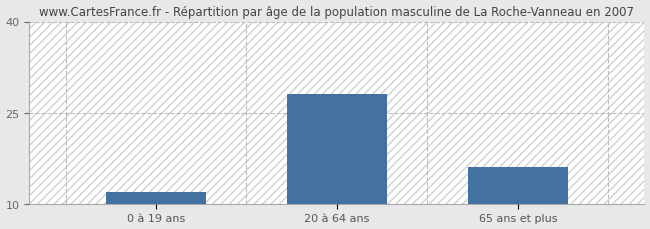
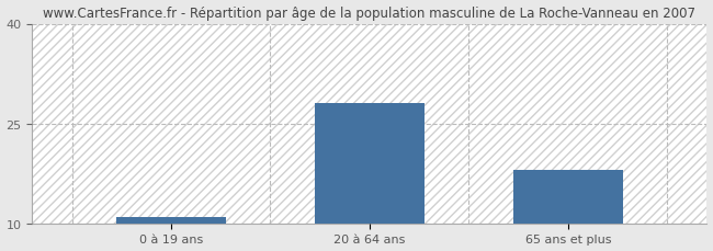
0 à 19 ans: 12 -> 11
65 ans et plus: 16 -> 18
